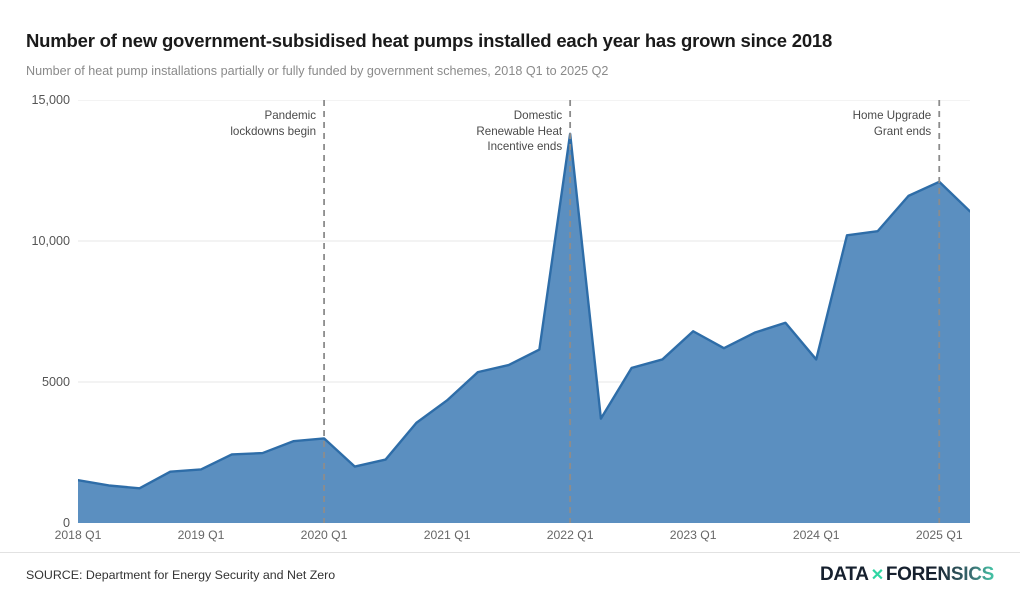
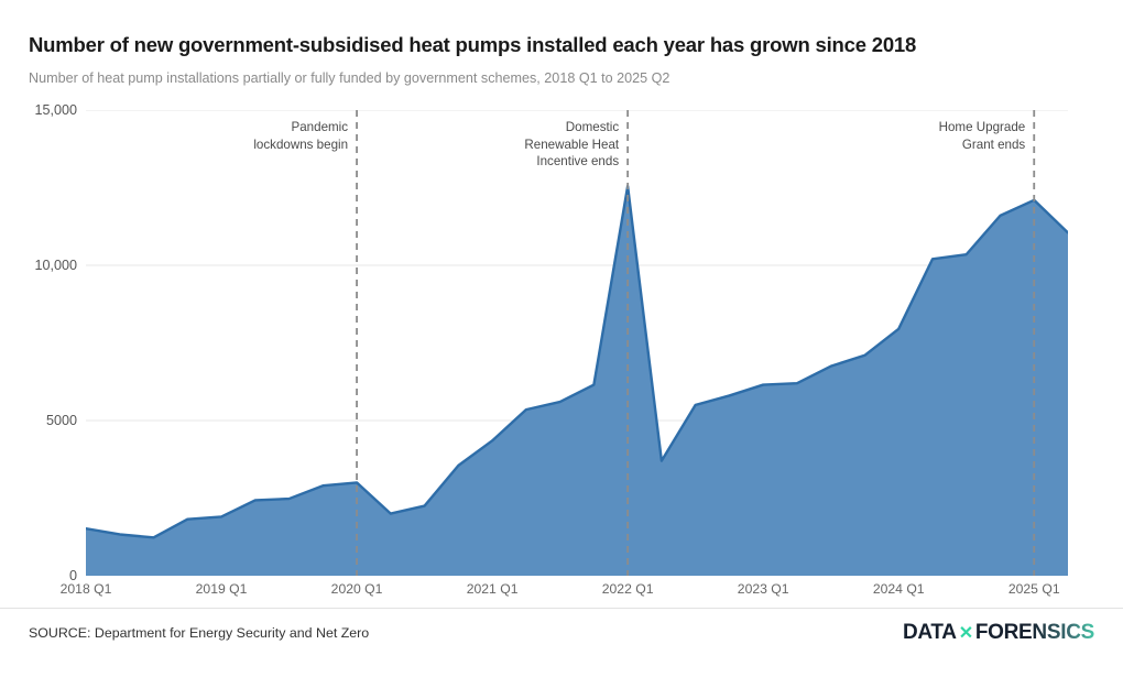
2022 Q1: 13800 -> 12600
2023 Q1: 6800 -> 6200
2024 Q1: 5800 -> 8000
